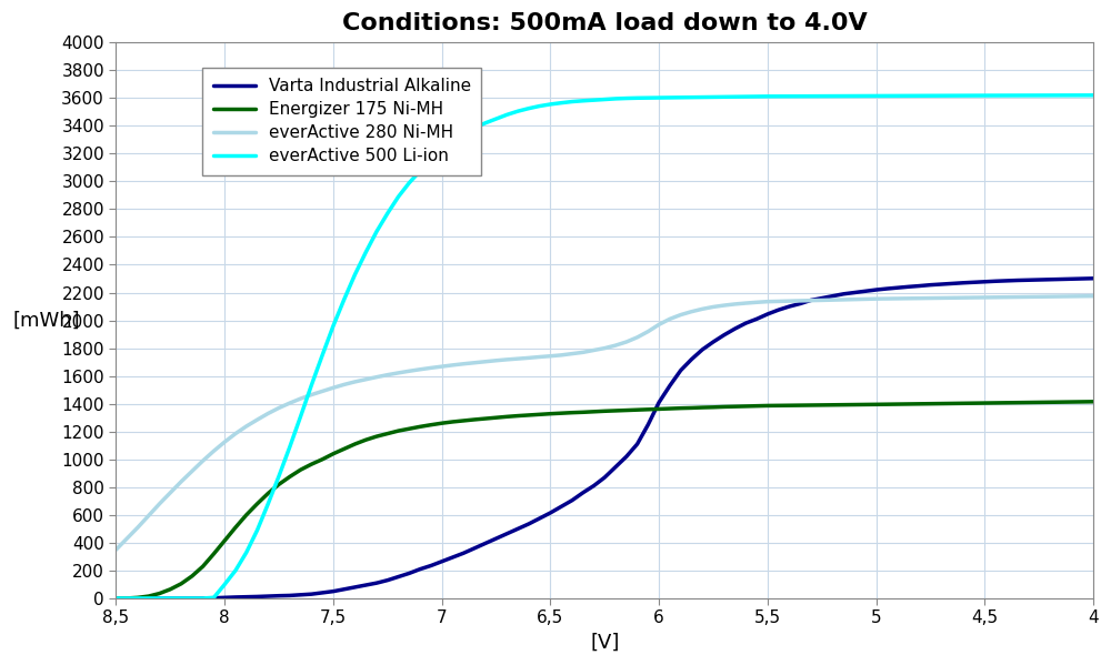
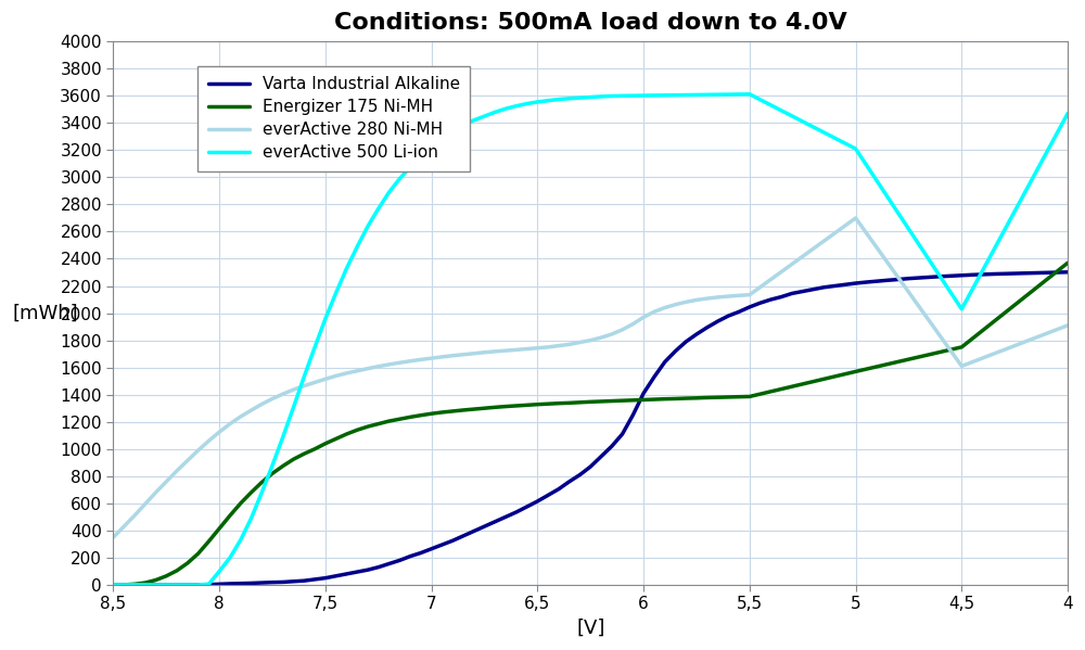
Energizer 175 Ni-MH/5: 1400 -> 1570
everActive 280 Ni-MH/5: 2160 -> 2700
everActive 500 Li-ion/5: 3620 -> 3210
Energizer 175 Ni-MH/4,5: 1400 -> 1750
everActive 280 Ni-MH/4,5: 2160 -> 1610
everActive 500 Li-ion/4,5: 3620 -> 2030
Energizer 175 Ni-MH/4: 1420 -> 2370
everActive 280 Ni-MH/4: 2180 -> 1910
everActive 500 Li-ion/4: 3620 -> 3470
